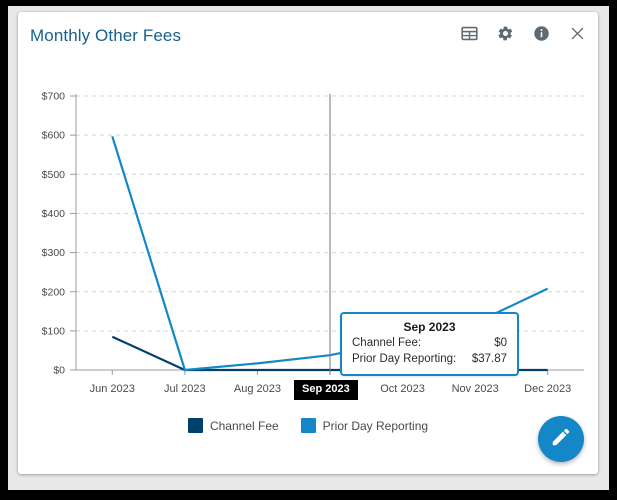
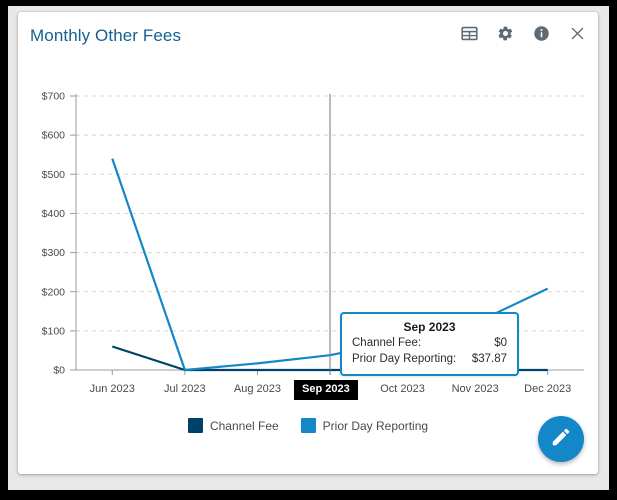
Channel Fee/Jun 2023: $80 -> $60
Prior Day Reporting/Jun 2023: $600 -> $540
